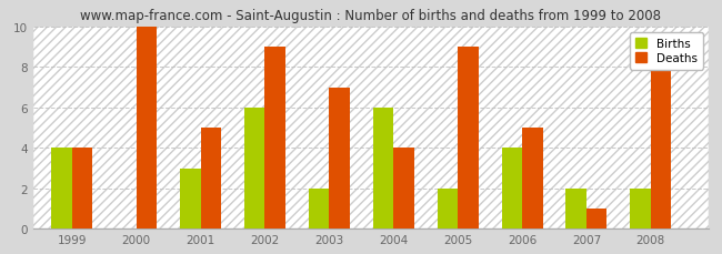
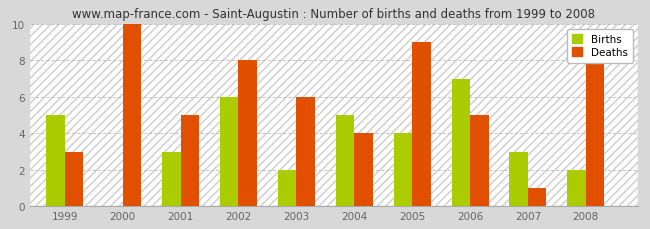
Births/1999: 4 -> 5
Deaths/1999: 4 -> 3
Deaths/2002: 9 -> 8
Deaths/2003: 7 -> 6
Births/2004: 6 -> 5
Births/2005: 2 -> 4
Births/2006: 4 -> 7
Births/2007: 2 -> 3
